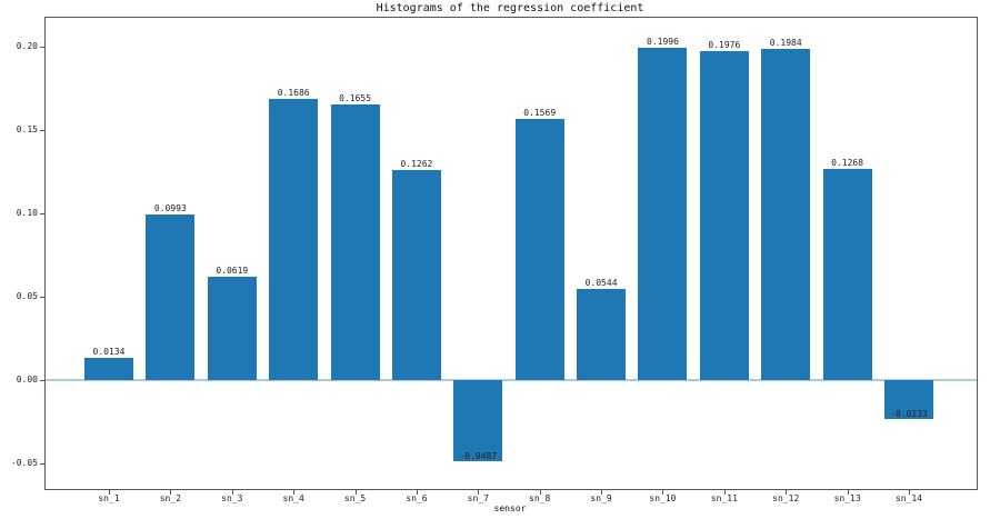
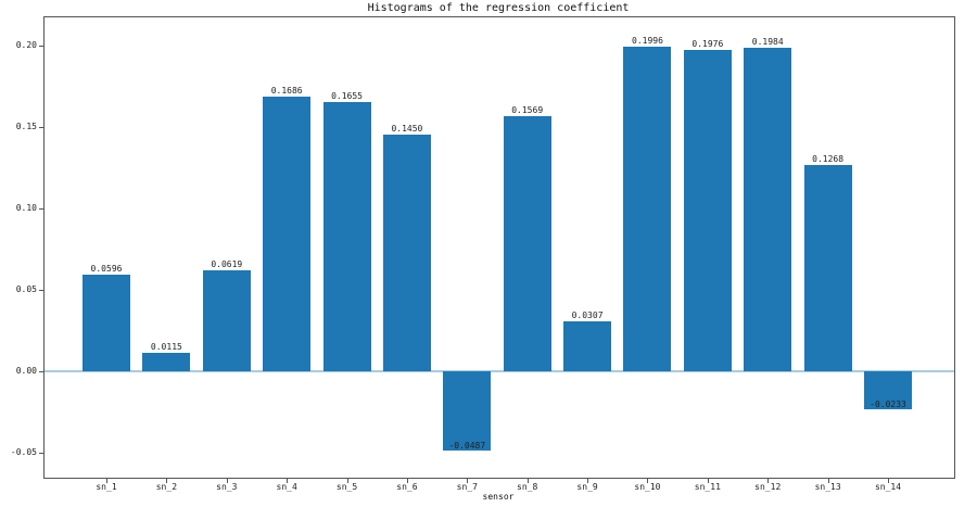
sn_1: 0.0134 -> 0.0596
sn_2: 0.0993 -> 0.0115
sn_6: 0.1262 -> 0.1450
sn_9: 0.0544 -> 0.0307
